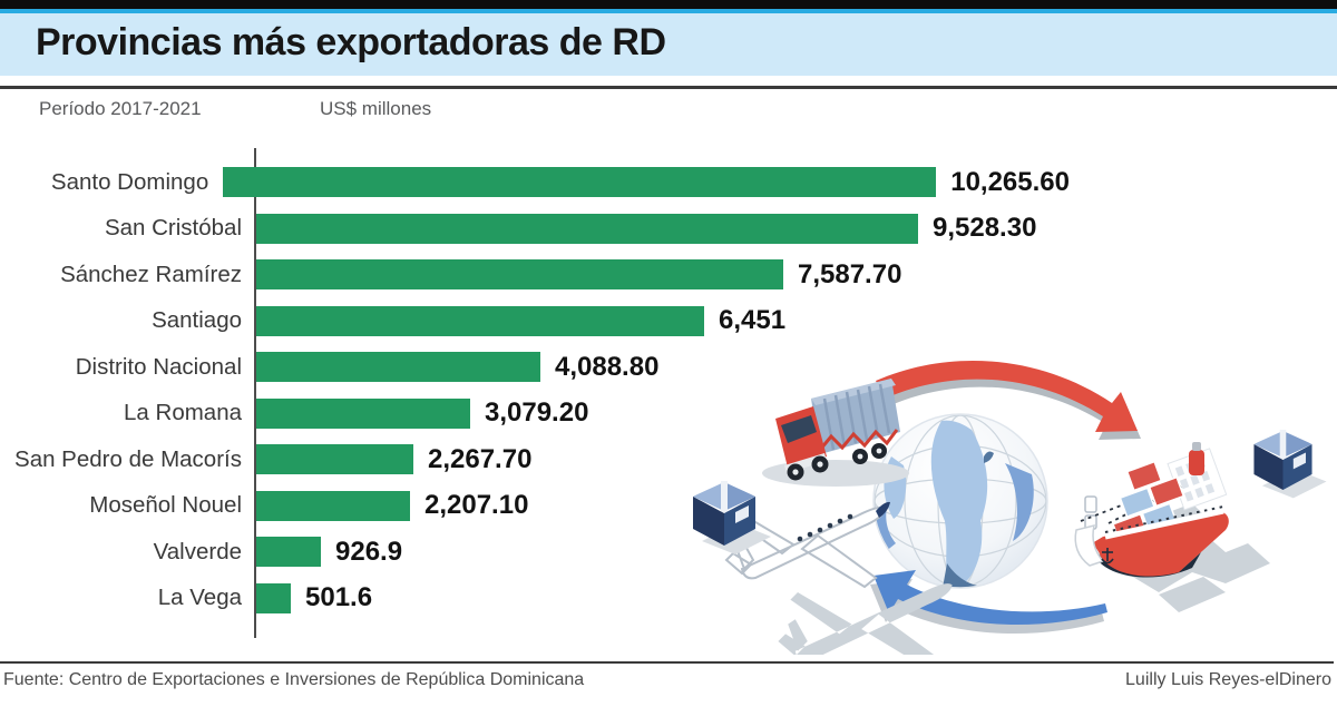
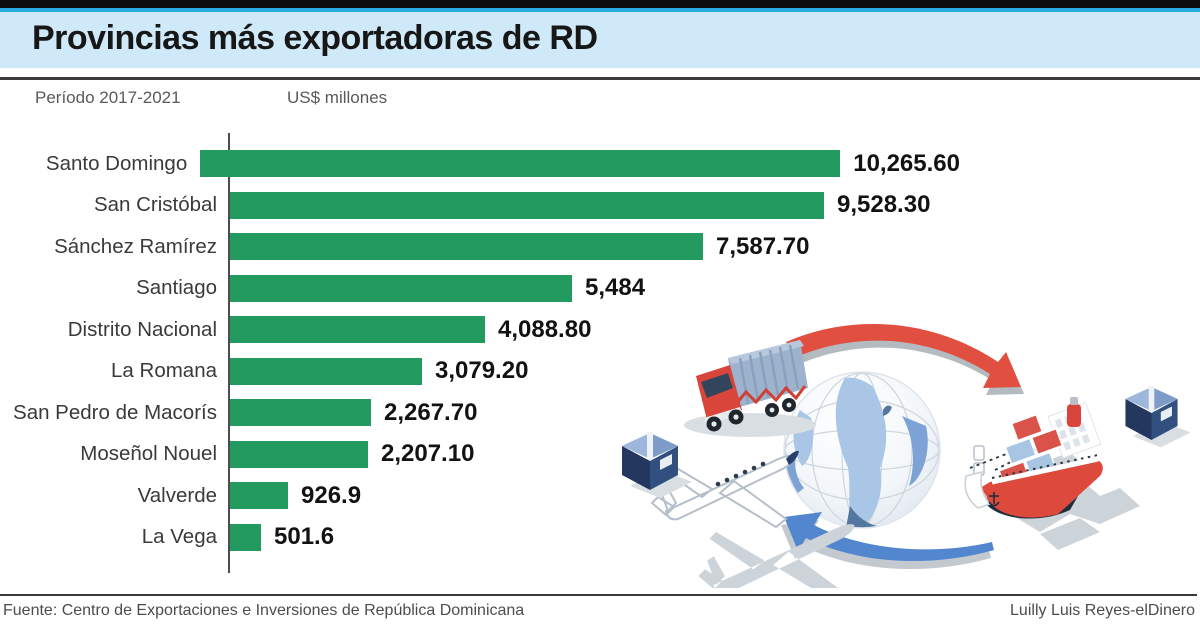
Santiago: 6,451 -> 5,484
